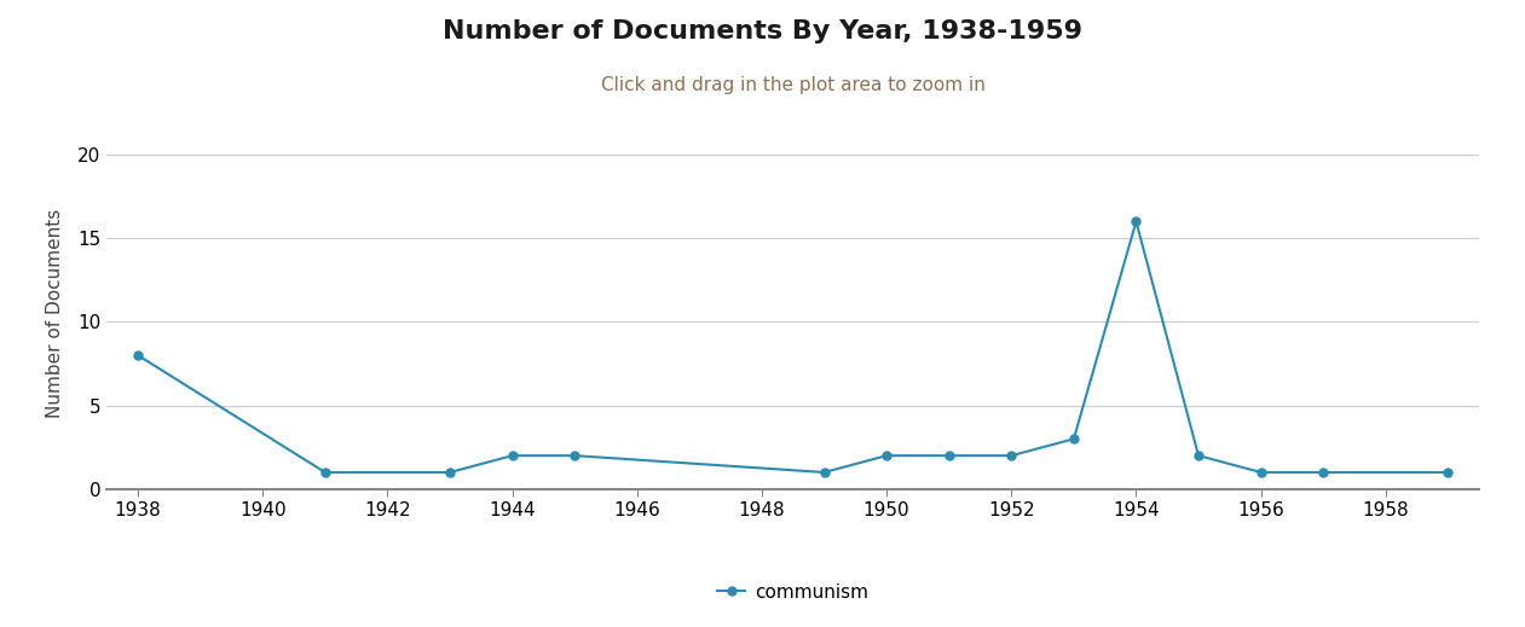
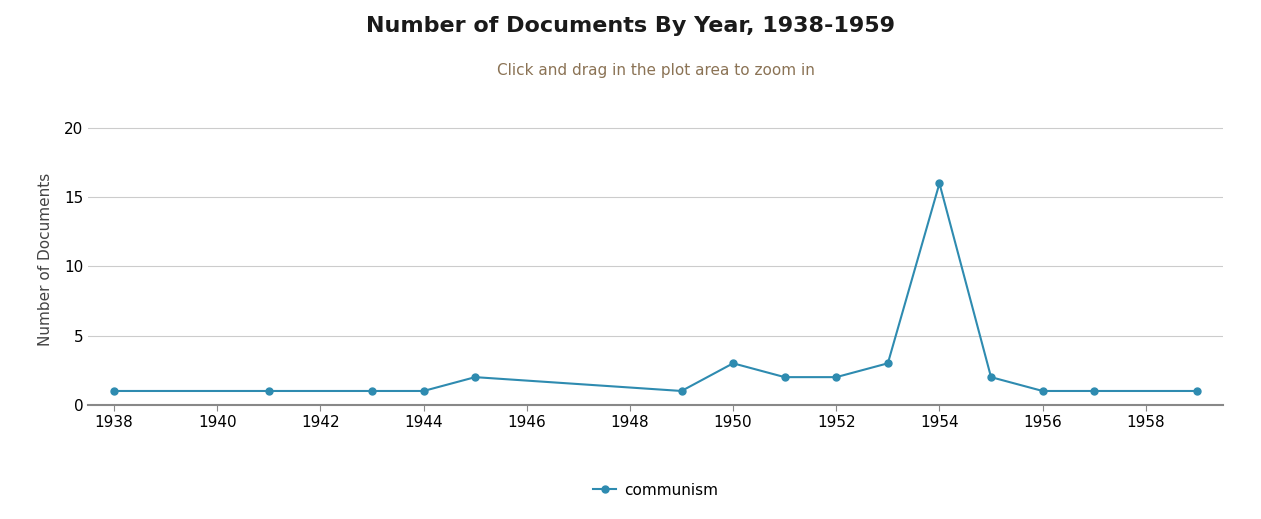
1938: 8 -> 1
1944: 2 -> 1
1950: 2 -> 3
